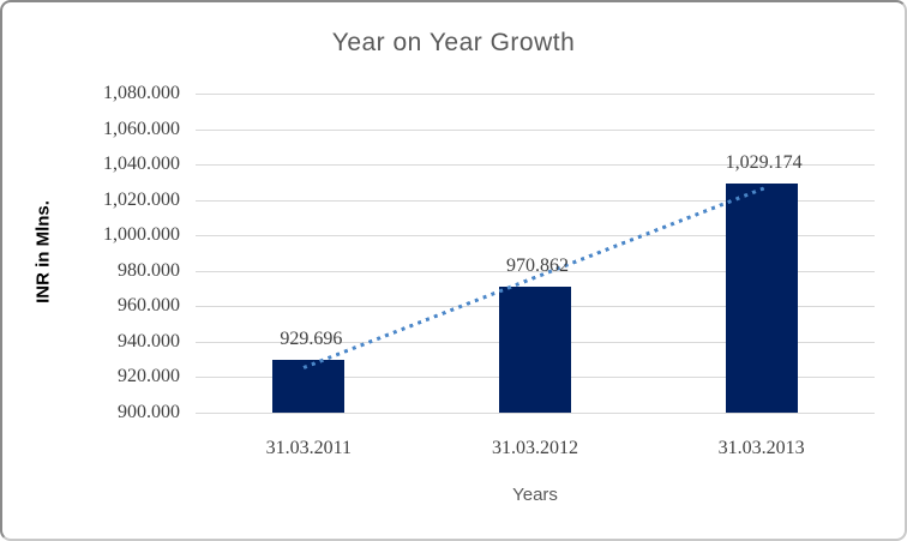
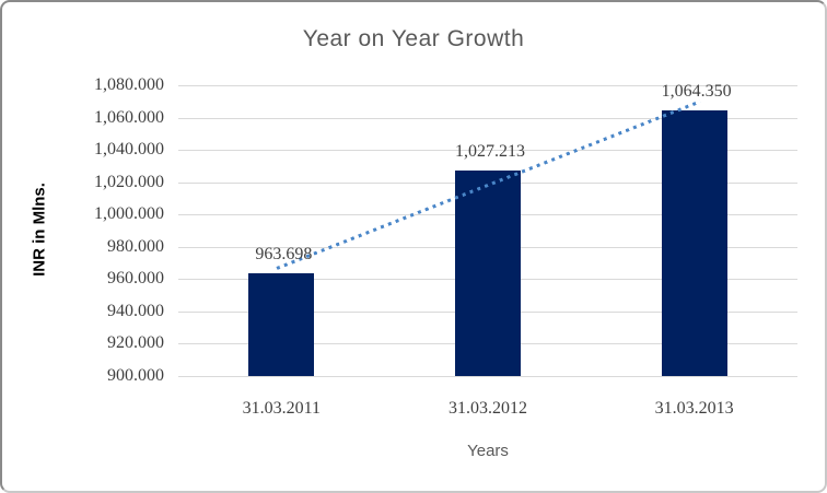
31.03.2011: 929.696 -> 963.698
31.03.2012: 970.862 -> 1,027.213
31.03.2013: 1,029.174 -> 1,064.350
